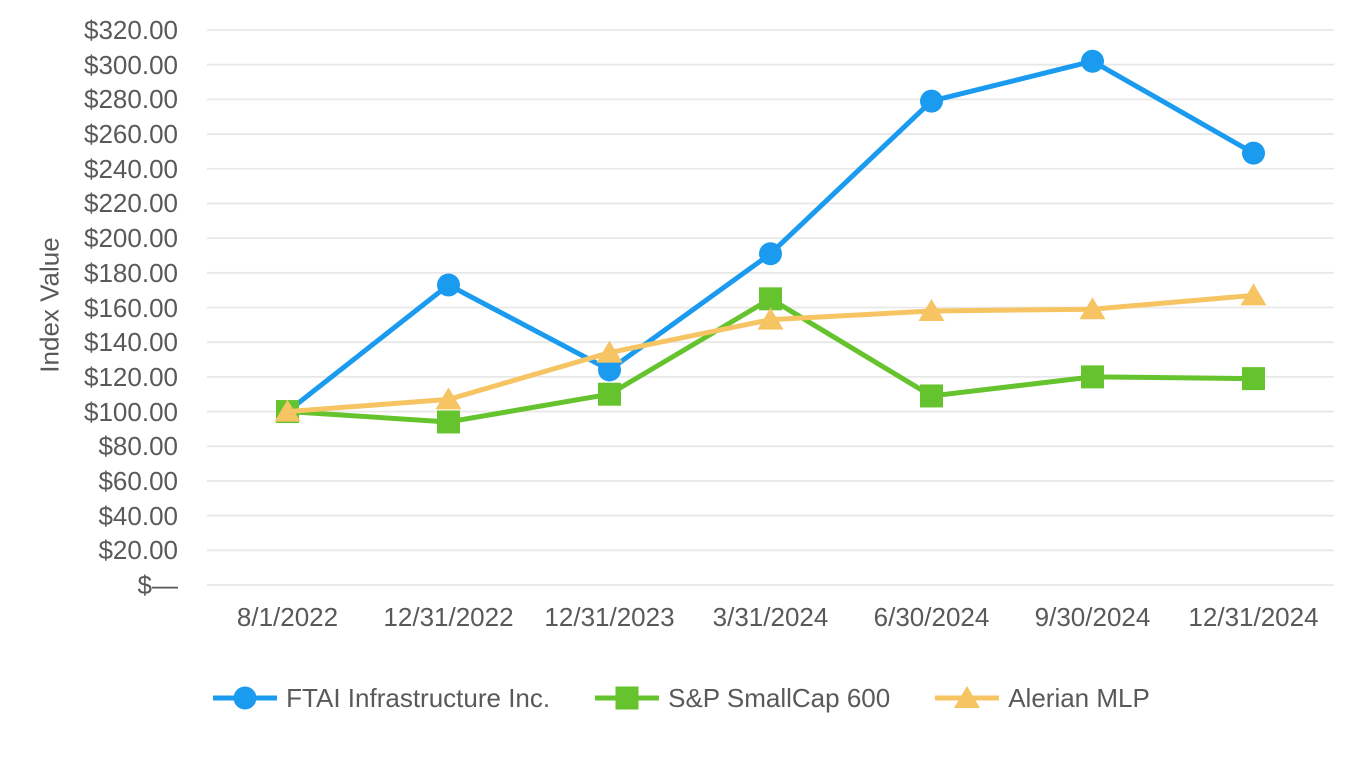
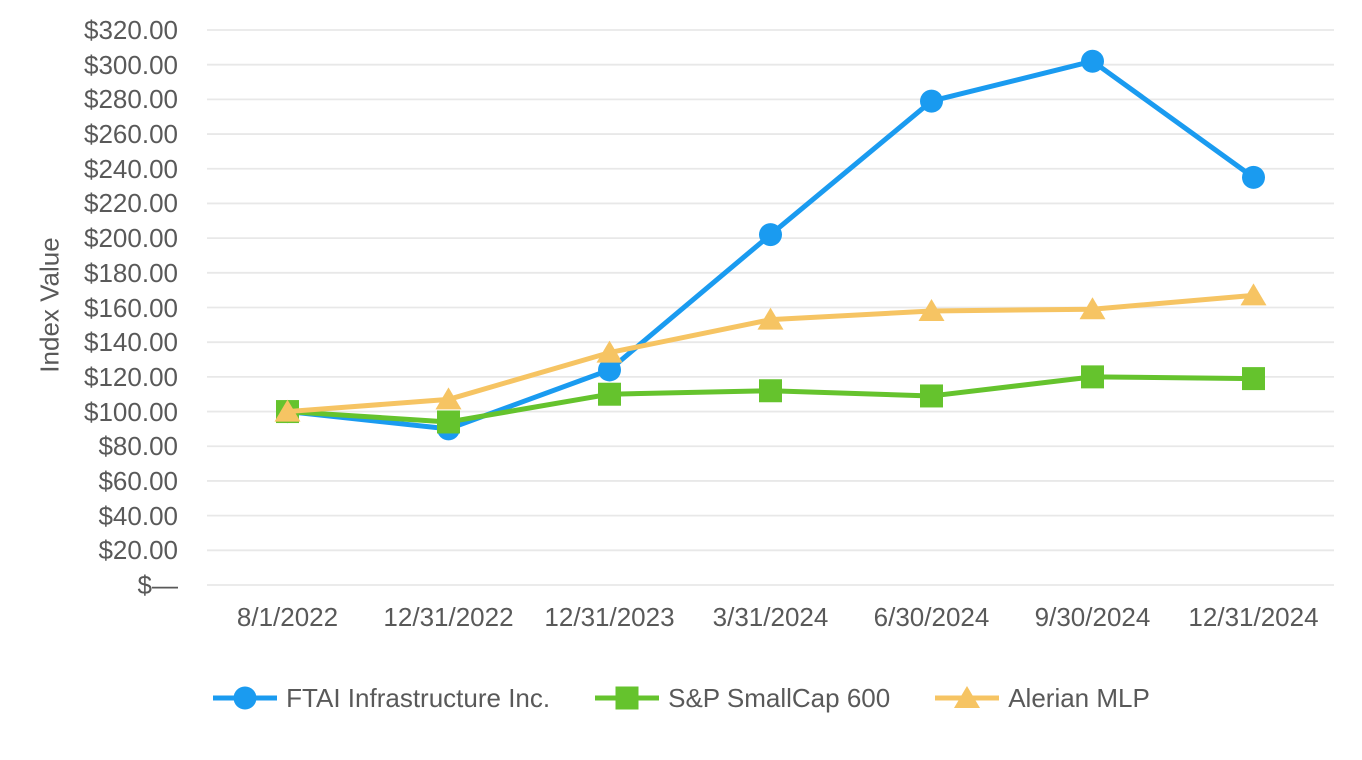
FTAI Infrastructure Inc./12/31/2022: $173 -> $90
FTAI Infrastructure Inc./3/31/2024: $191 -> $202
S&P SmallCap 600/3/31/2024: $165 -> $112
FTAI Infrastructure Inc./12/31/2024: $249 -> $235
